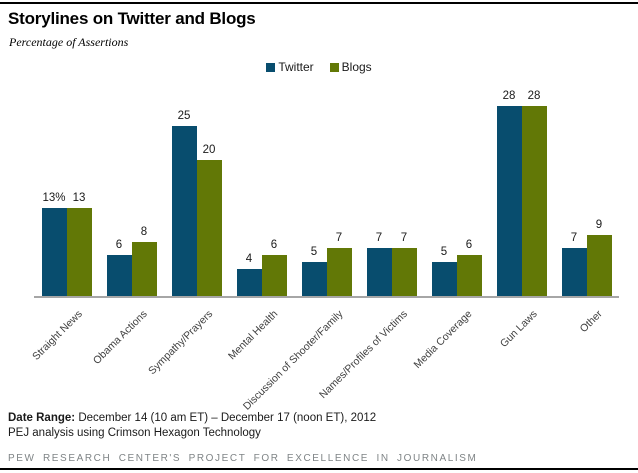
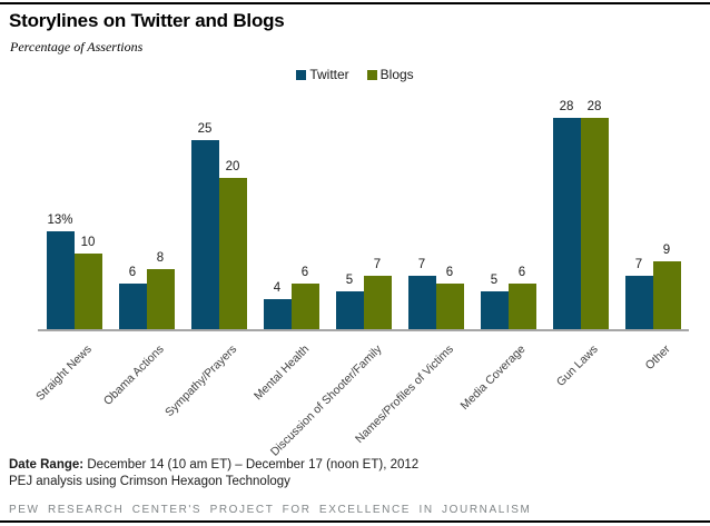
Blogs/Straight News: 13 -> 10
Blogs/Names/Profiles of Victims: 7 -> 6
